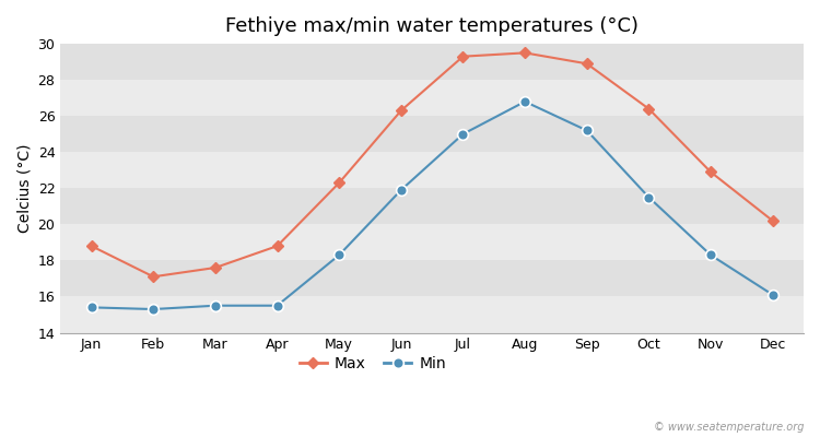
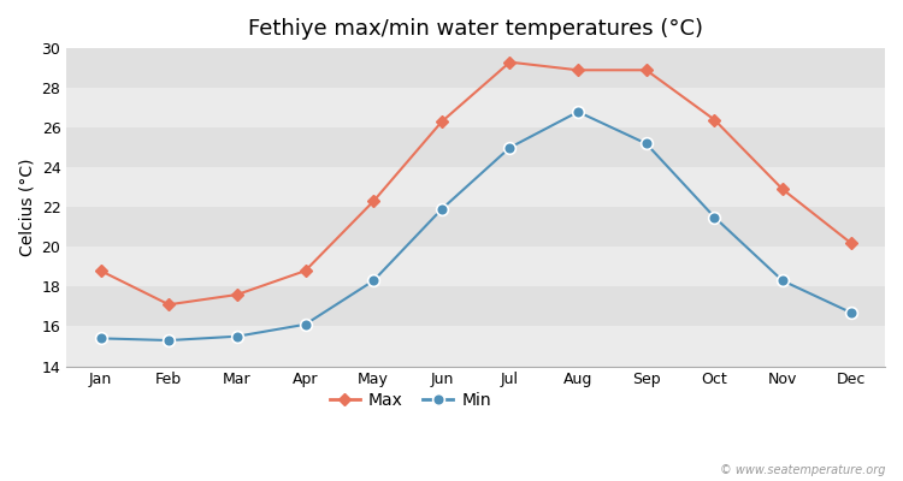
Min/Apr: 15.5 -> 16.1
Max/Aug: 29.5 -> 28.9
Min/Dec: 16.1 -> 16.7
